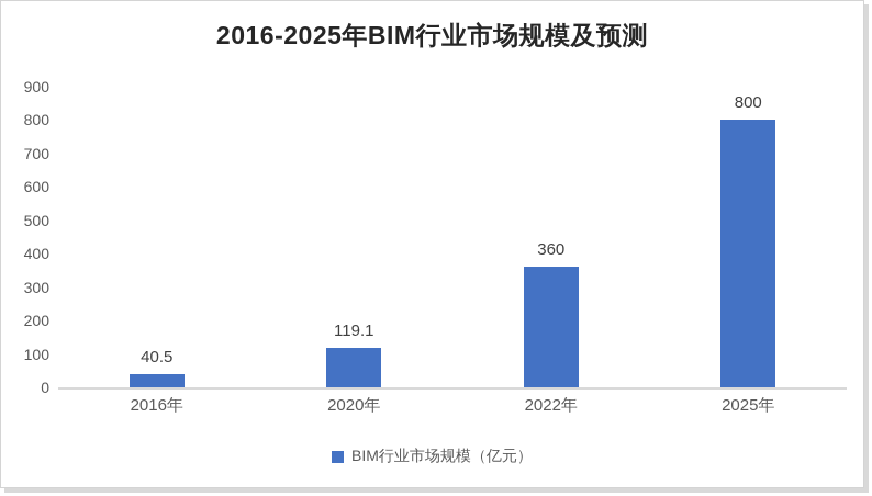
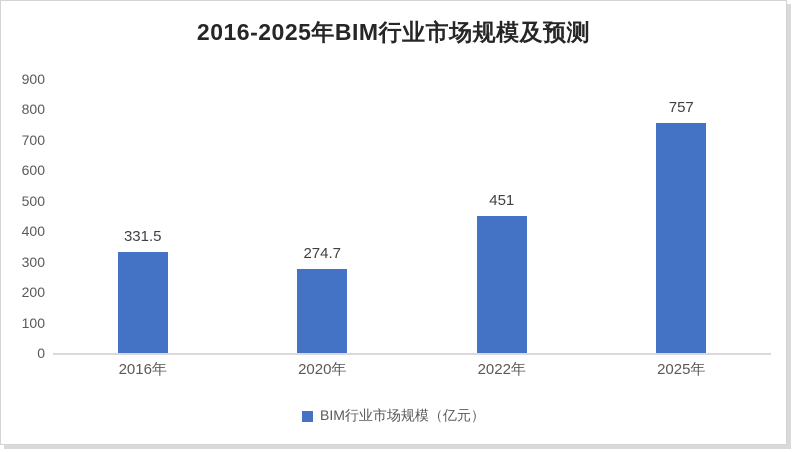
2016年: 40.5 -> 331.5
2020年: 119.1 -> 274.7
2022年: 360 -> 451
2025年: 800 -> 757
